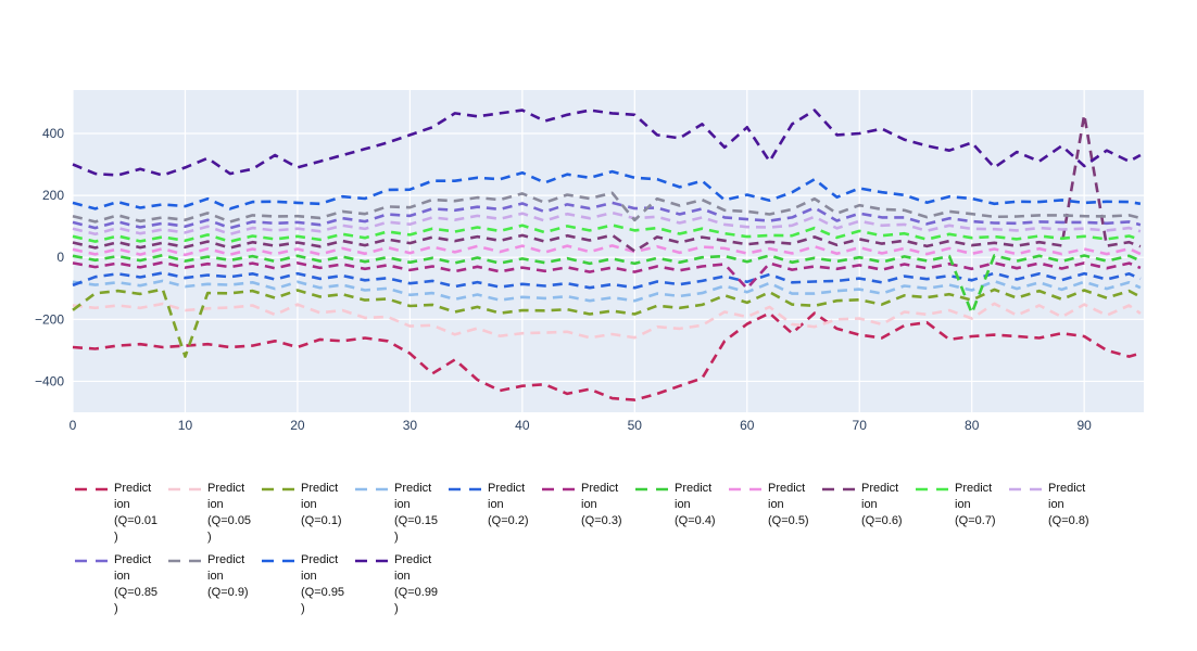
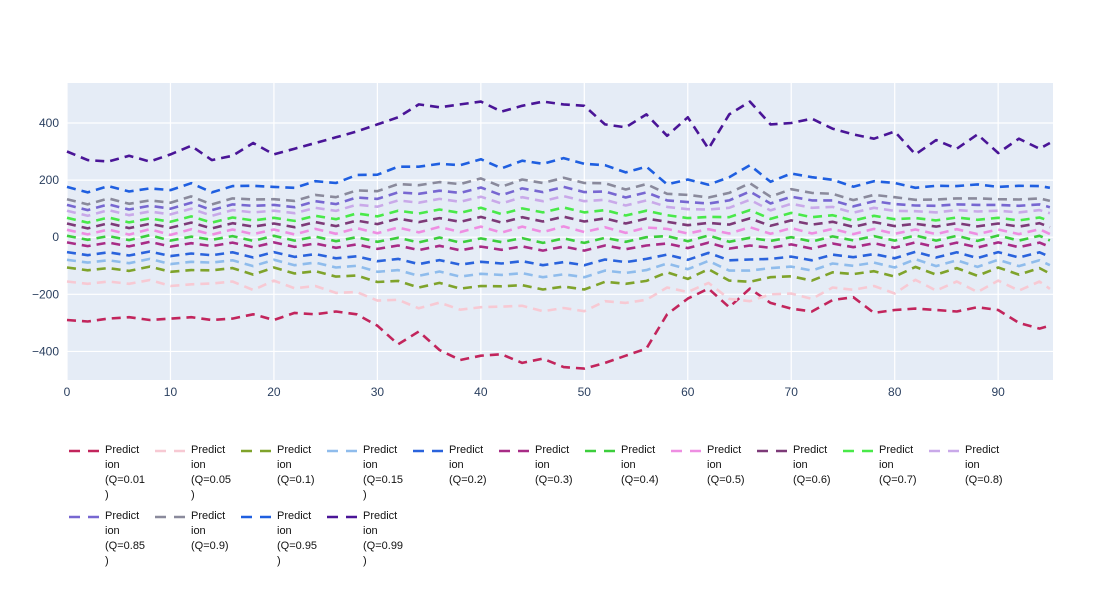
Prediction (Q=0.1)/0: -170 -> -110
Prediction (Q=0.2)/0: -90 -> -50
Prediction (Q=0.1)/10: -320 -> -120
Prediction (Q=0.6)/50: 20 -> 60
Prediction (Q=0.9)/50: 120 -> 190
Prediction (Q=0.3)/60: -100 -> -40
Prediction (Q=0.4)/80: -180 -> -10
Prediction (Q=0.6)/90: 460 -> 50
